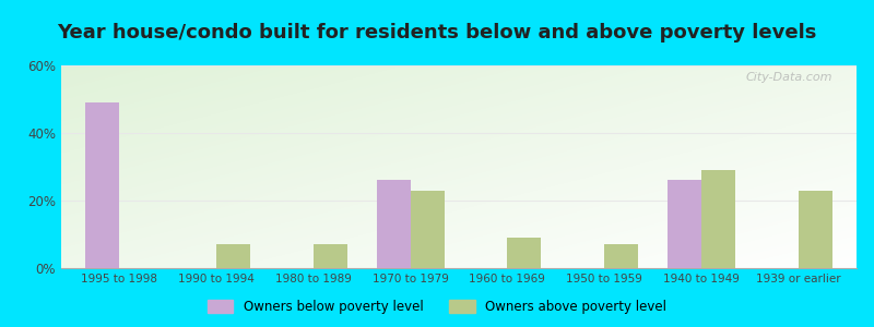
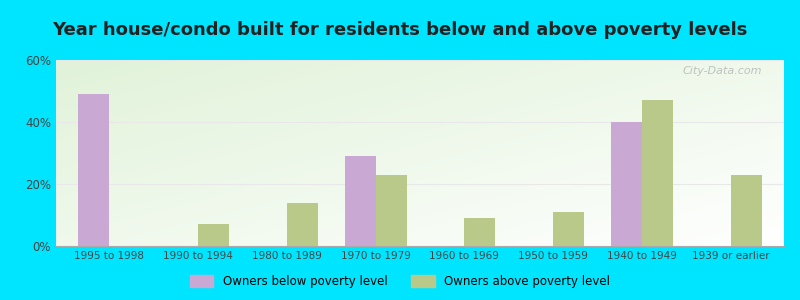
Owners above poverty level/1980 to 1989: 7% -> 14%
Owners below poverty level/1970 to 1979: 26% -> 29%
Owners above poverty level/1950 to 1959: 7% -> 11%
Owners below poverty level/1940 to 1949: 26% -> 40%
Owners above poverty level/1940 to 1949: 29% -> 47%
